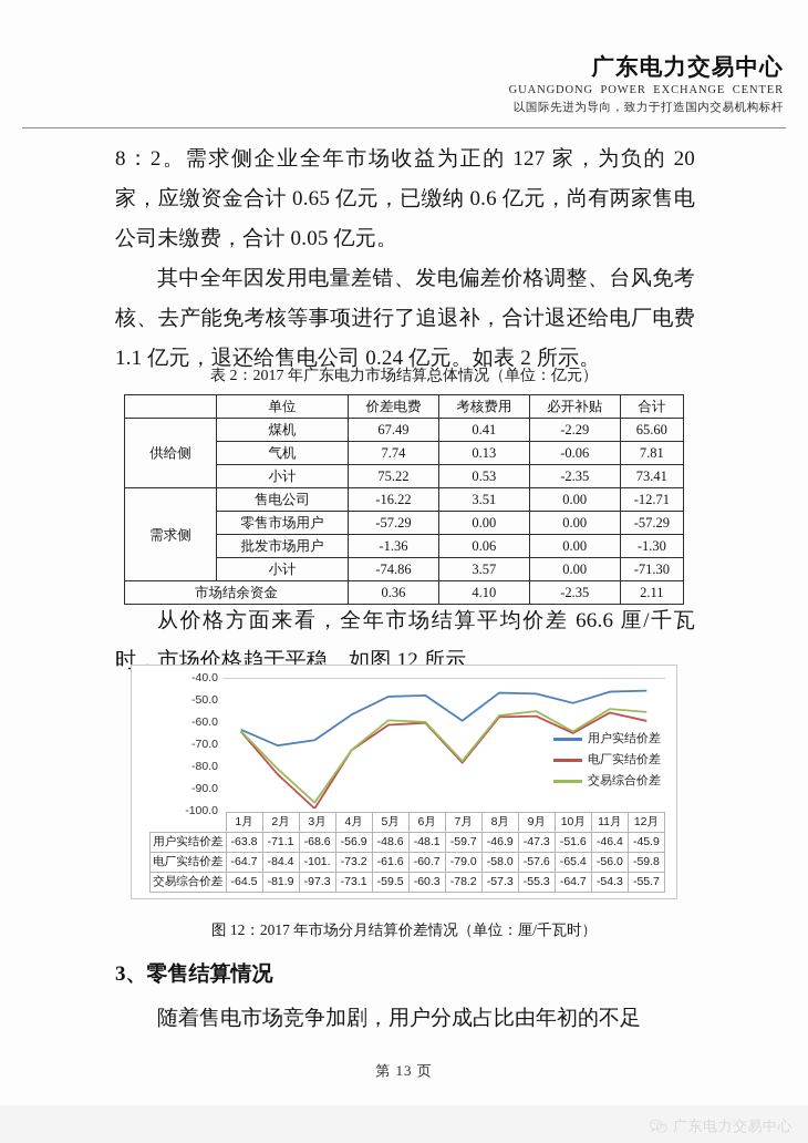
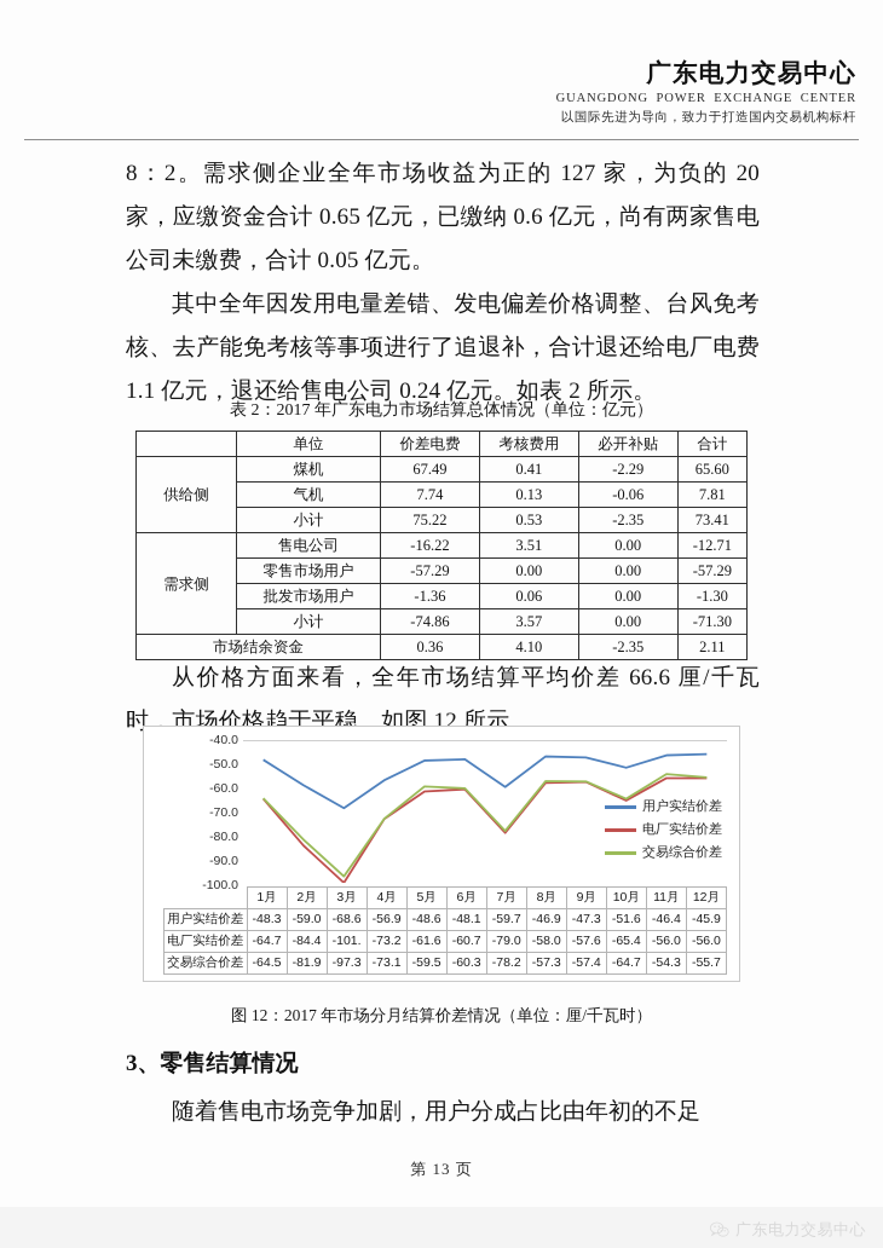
用户实结价差/1月: -63.8 -> -48.3
用户实结价差/2月: -71.1 -> -59.0
交易综合价差/9月: -55.3 -> -57.4
电厂实结价差/12月: -59.8 -> -56.0
